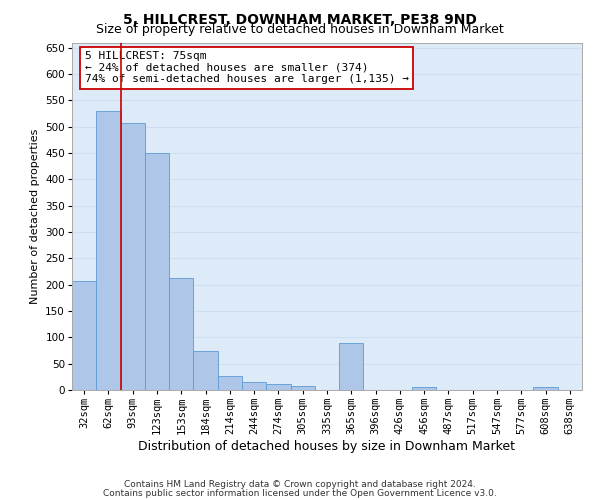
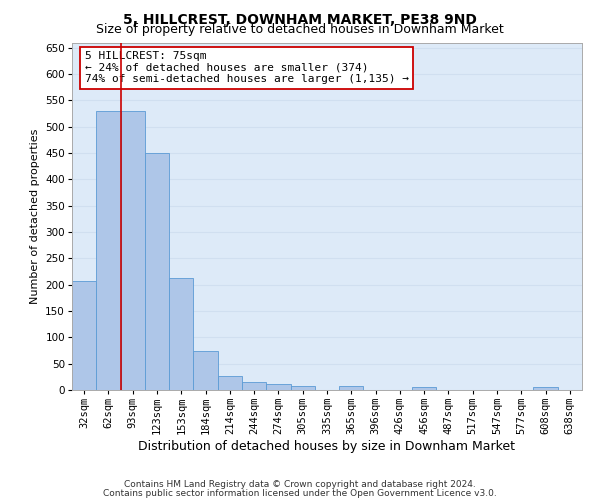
93sqm: 508 -> 530
365sqm: 90 -> 7
